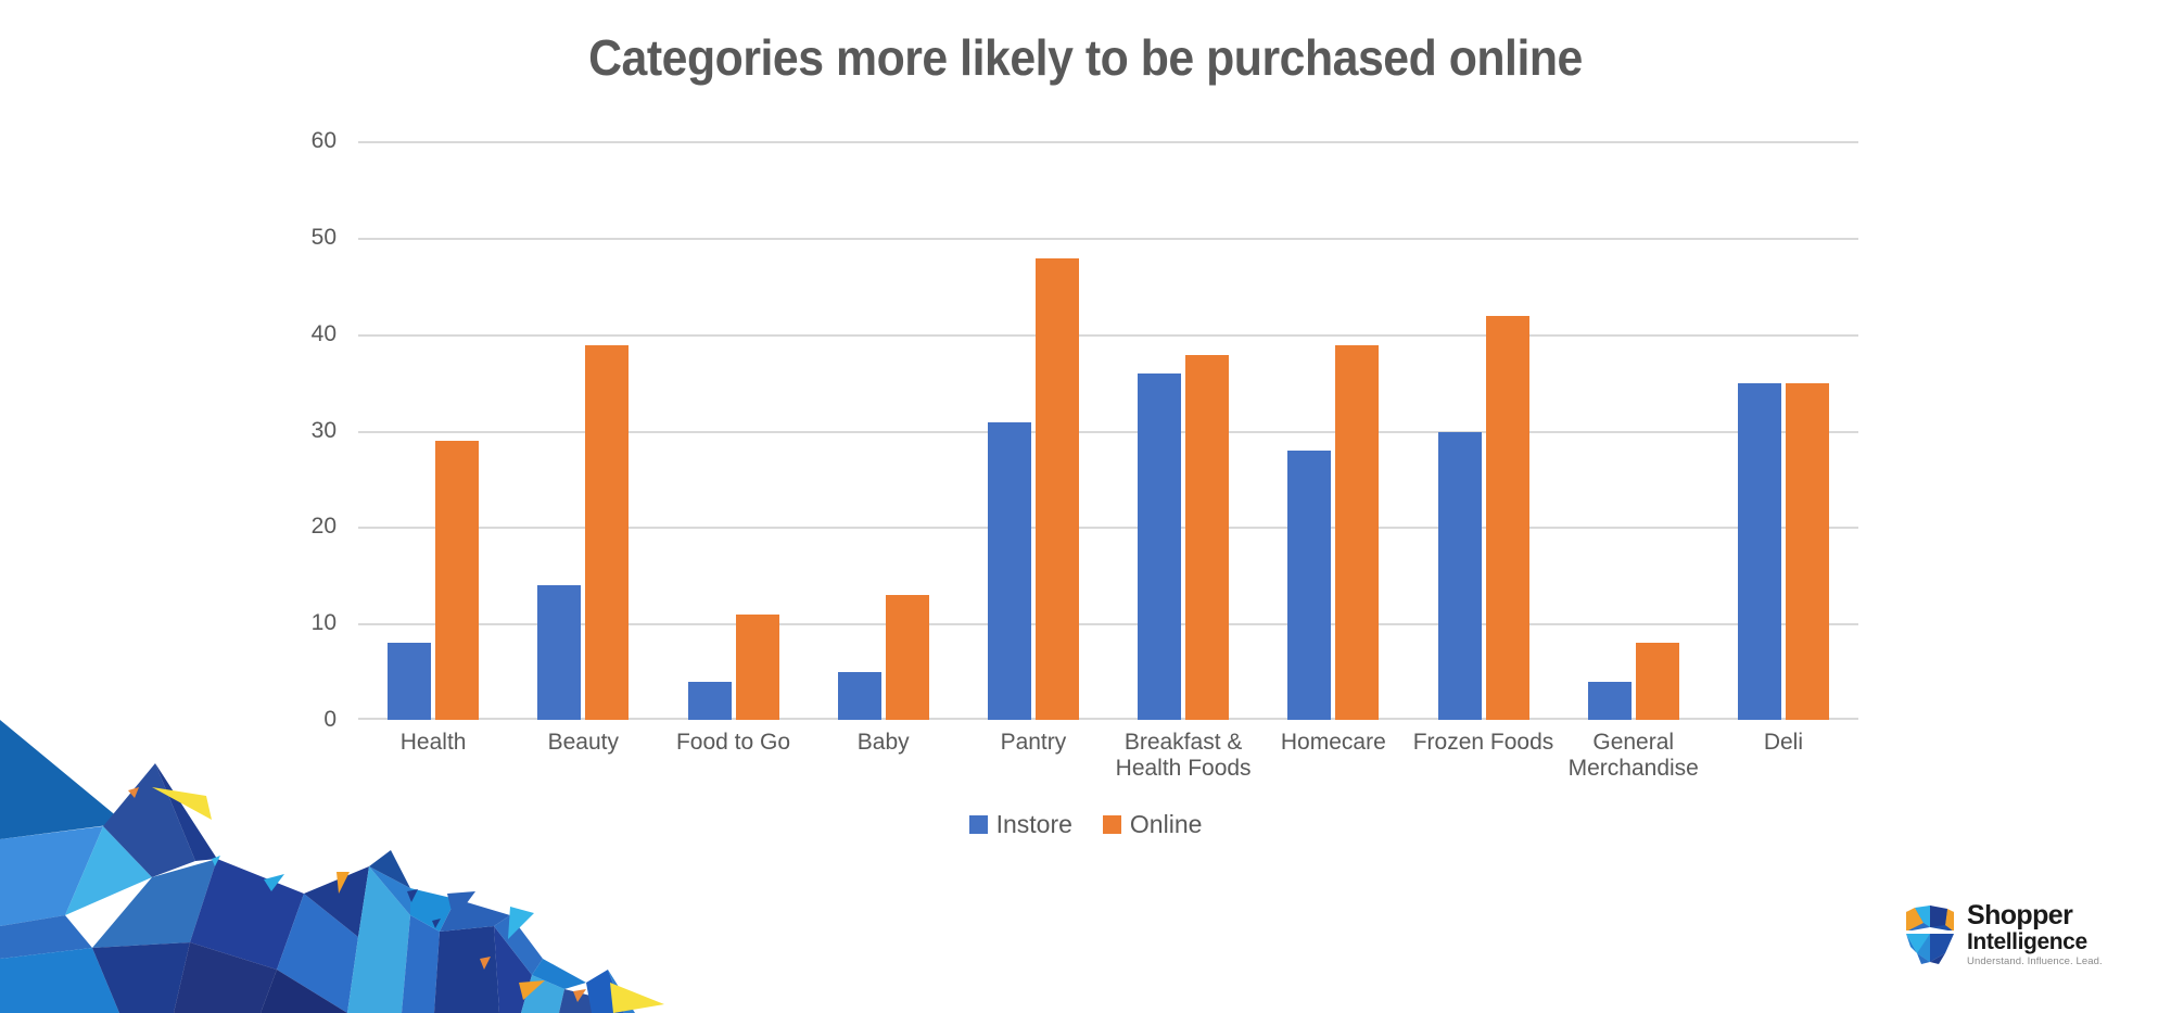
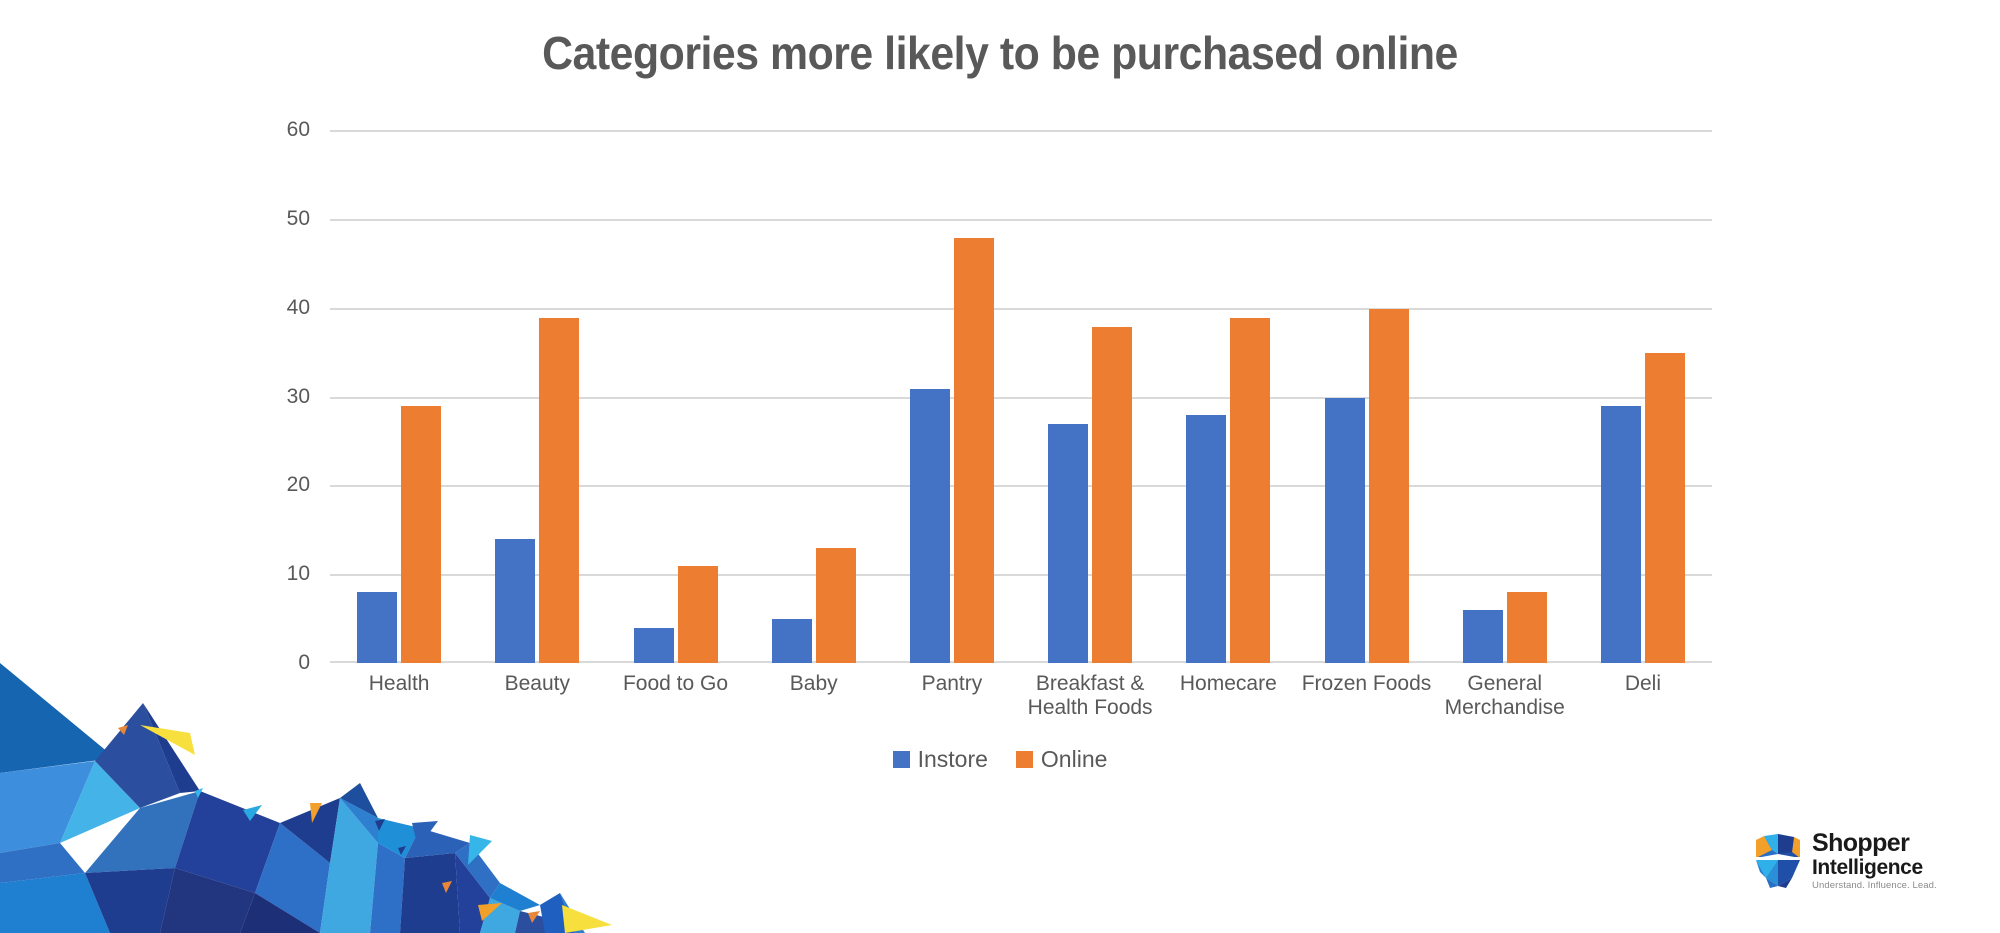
Instore/Breakfast & Health Foods: 36 -> 27
Online/Frozen Foods: 42 -> 40
Instore/General Merchandise: 4 -> 6
Instore/Deli: 35 -> 29
